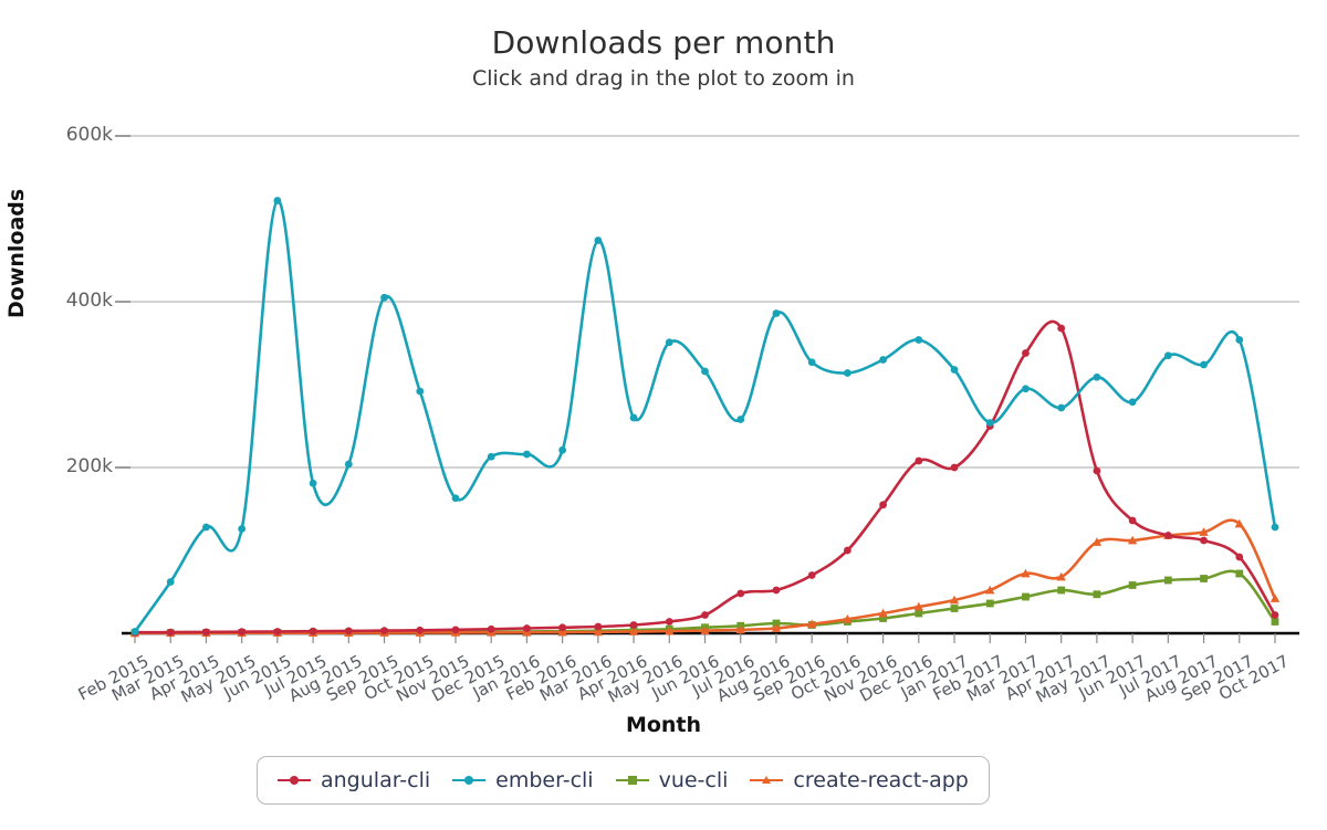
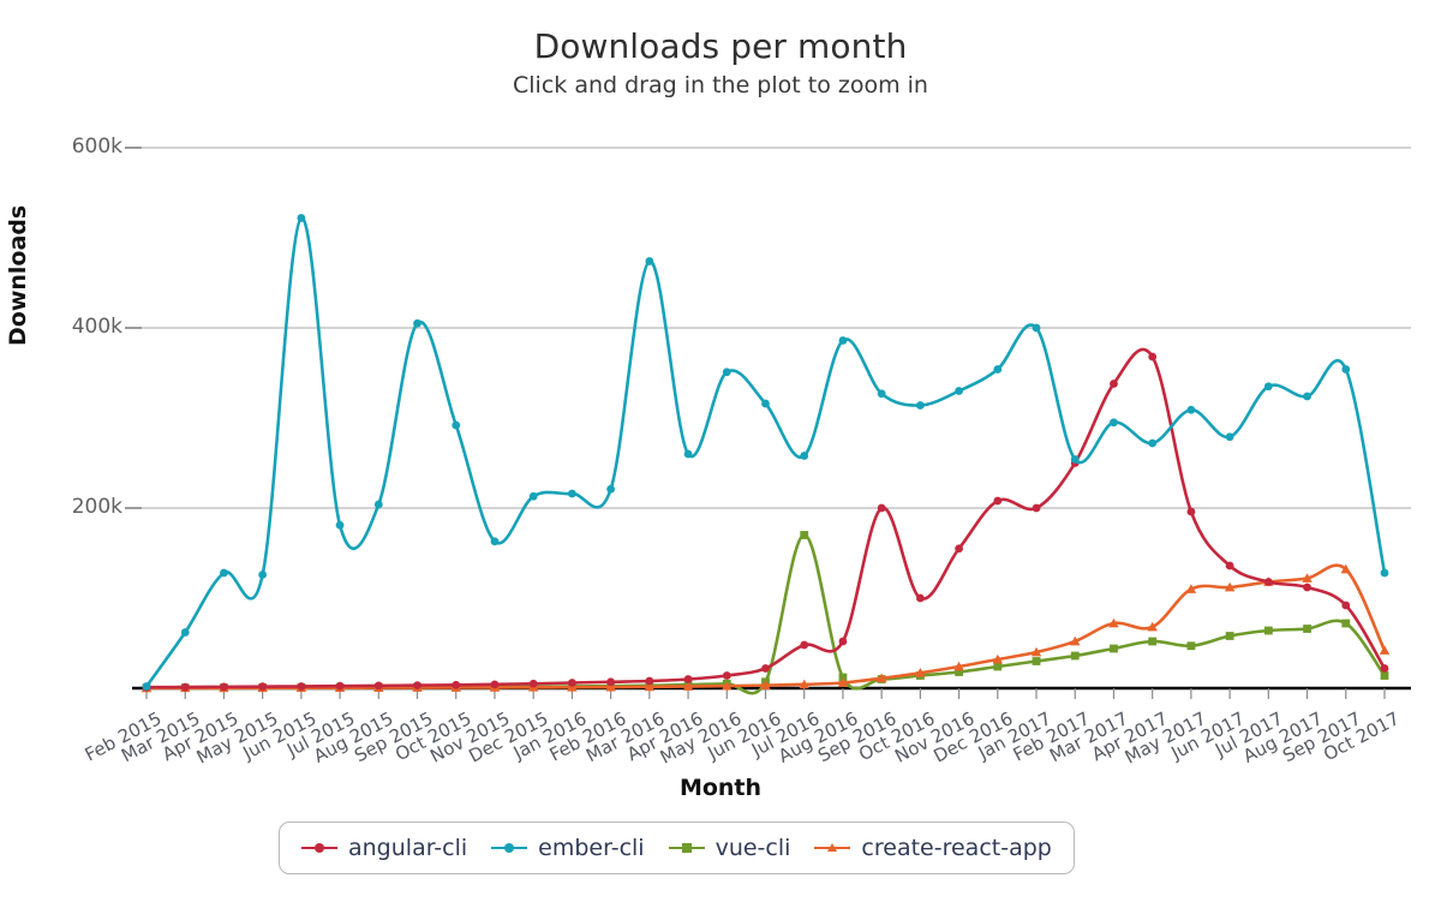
vue-cli/Jul 2016: 10k -> 170k
angular-cli/Sep 2016: 70k -> 200k
ember-cli/Jan 2017: 320k -> 400k
